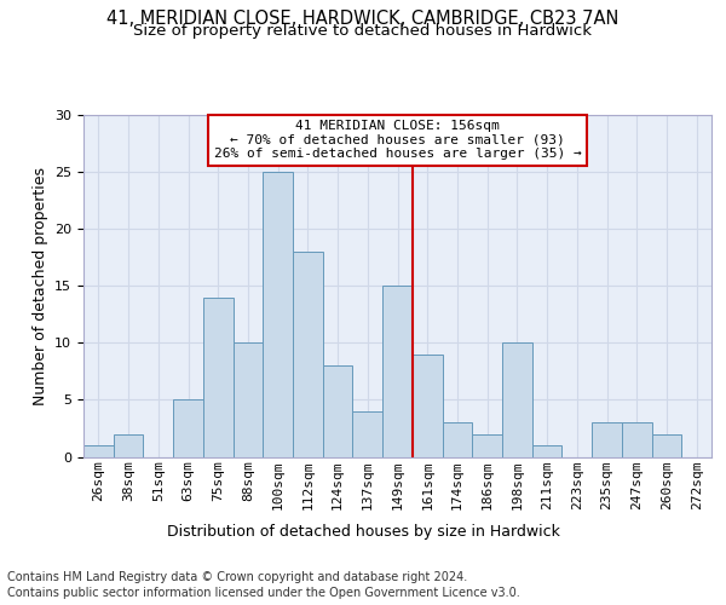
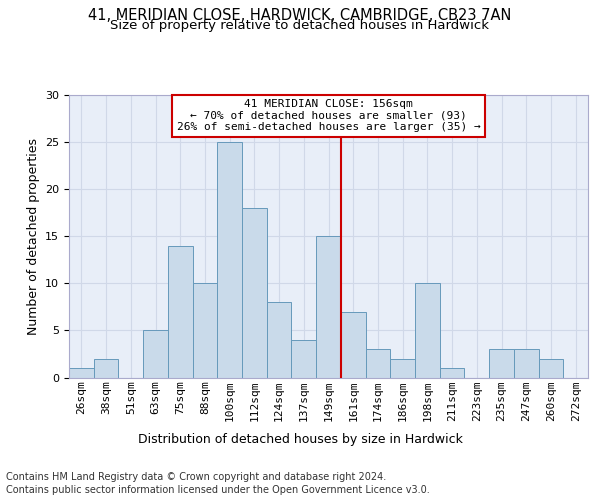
161sqm: 9 -> 7
